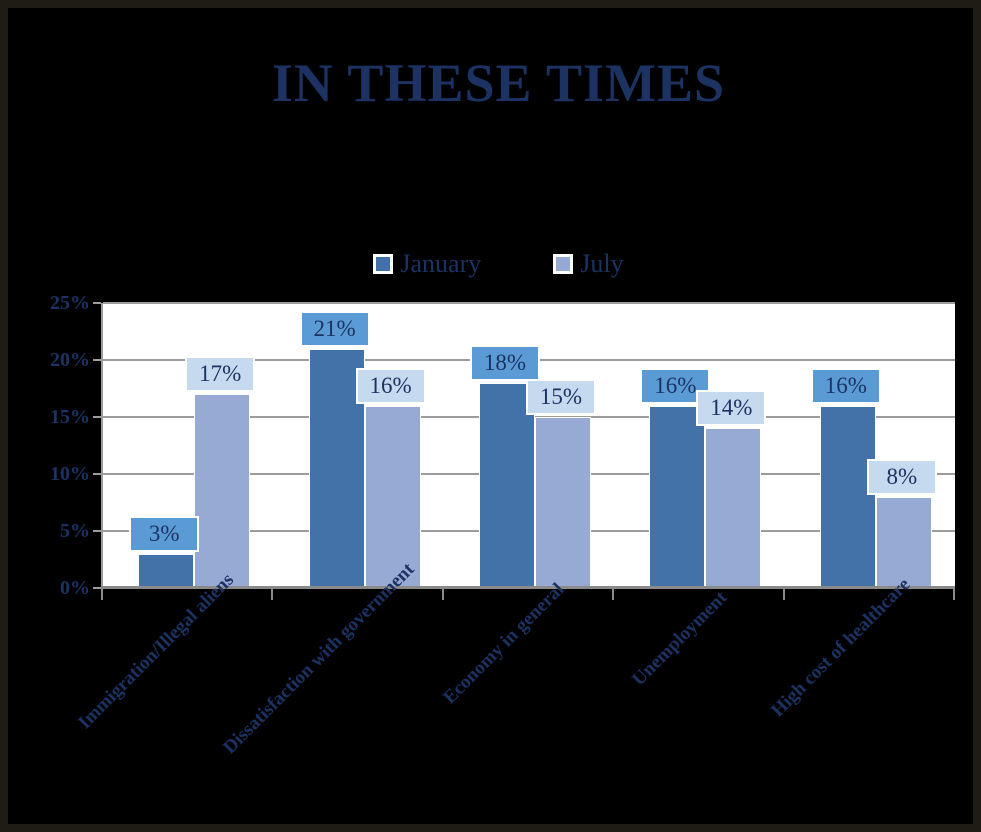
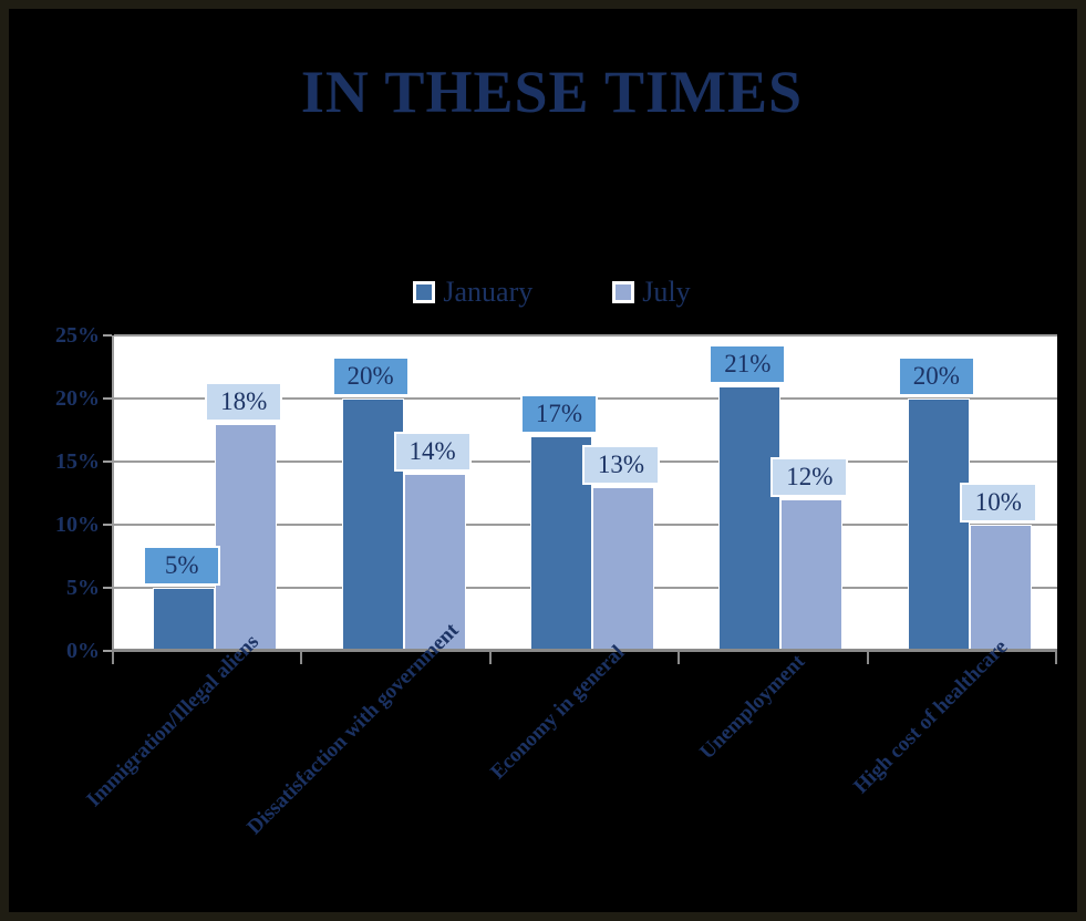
January/Immigration/Illegal aliens: 3% -> 5%
July/Immigration/Illegal aliens: 17% -> 18%
January/Dissatisfaction with government: 21% -> 20%
July/Dissatisfaction with government: 16% -> 14%
January/Economy in general: 18% -> 17%
July/Economy in general: 15% -> 13%
January/Unemployment: 16% -> 21%
July/Unemployment: 14% -> 12%
January/High cost of healthcare: 16% -> 20%
July/High cost of healthcare: 8% -> 10%
